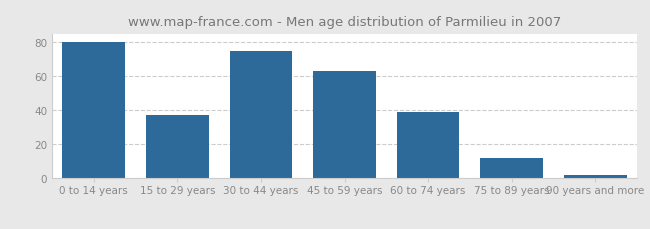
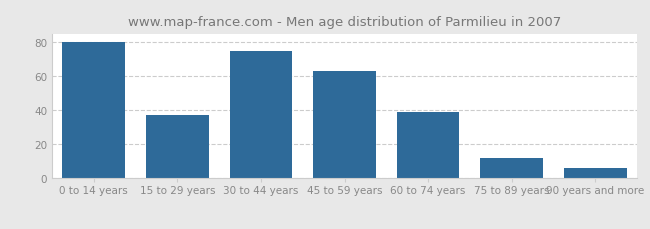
90 years and more: 2 -> 6
